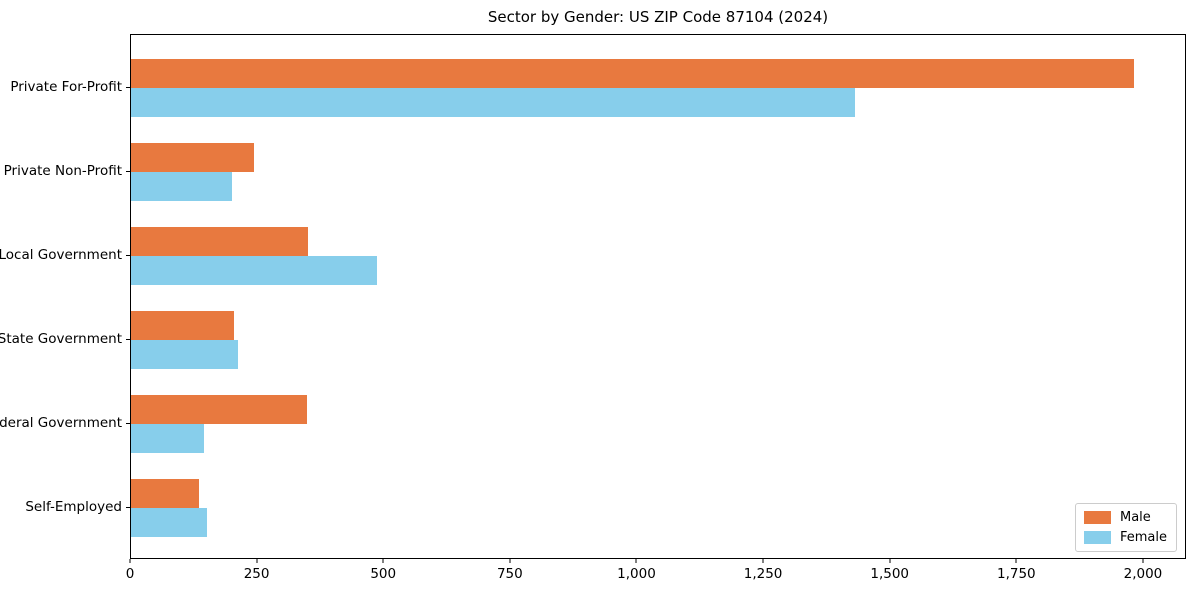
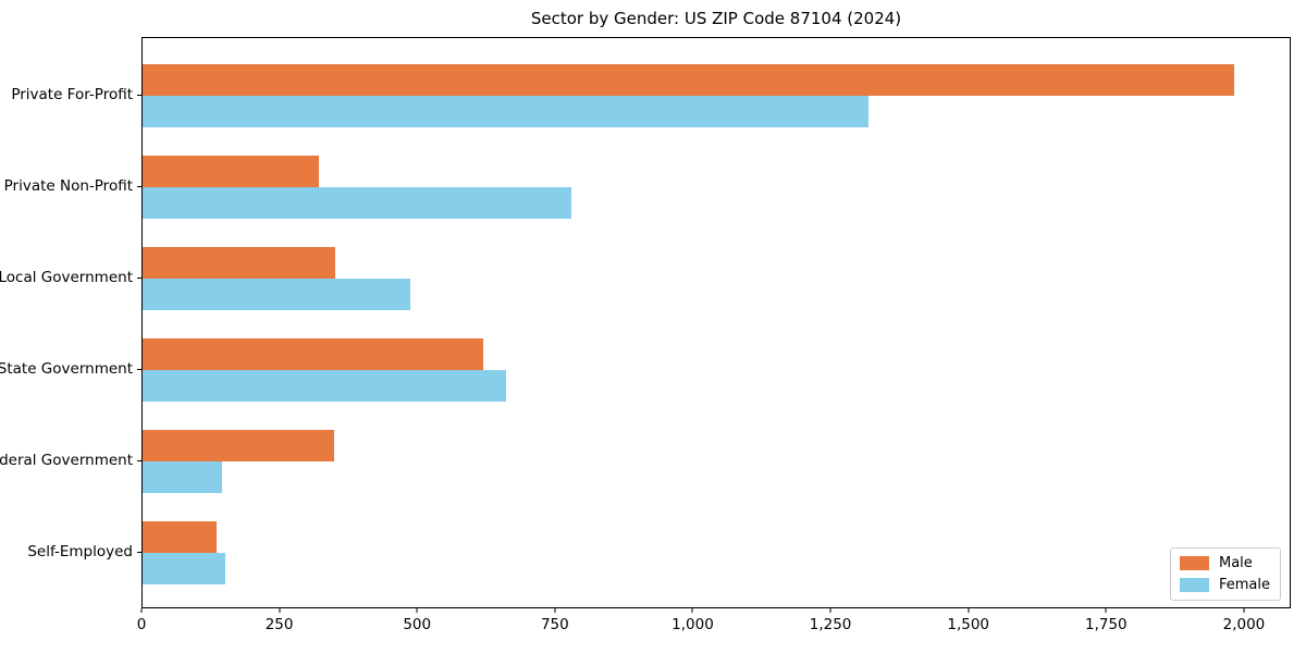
Female/Private For-Profit: 1430 -> 1320
Male/Private Non-Profit: 240 -> 320
Female/Private Non-Profit: 200 -> 780
Male/State Government: 200 -> 620
Female/State Government: 210 -> 660
